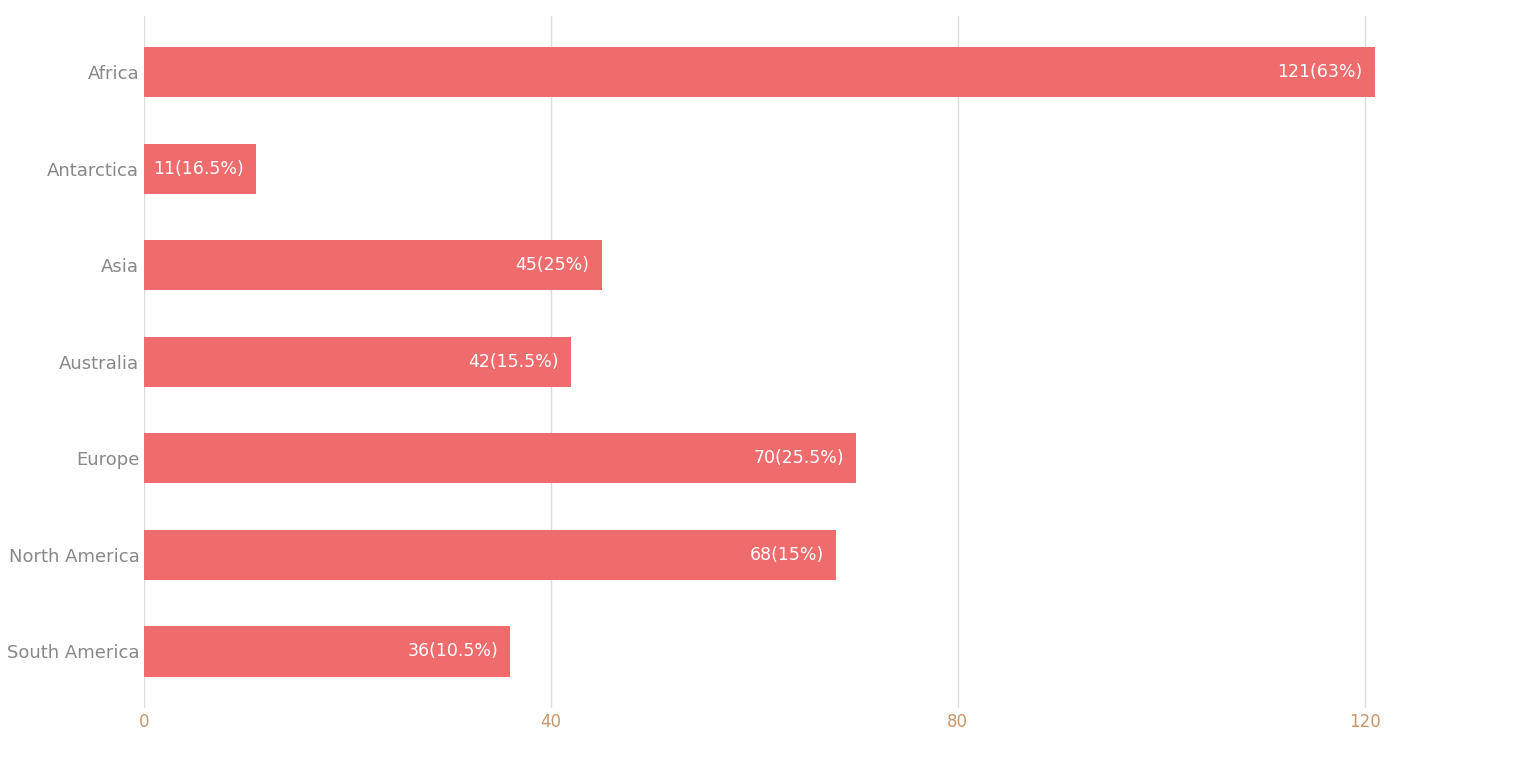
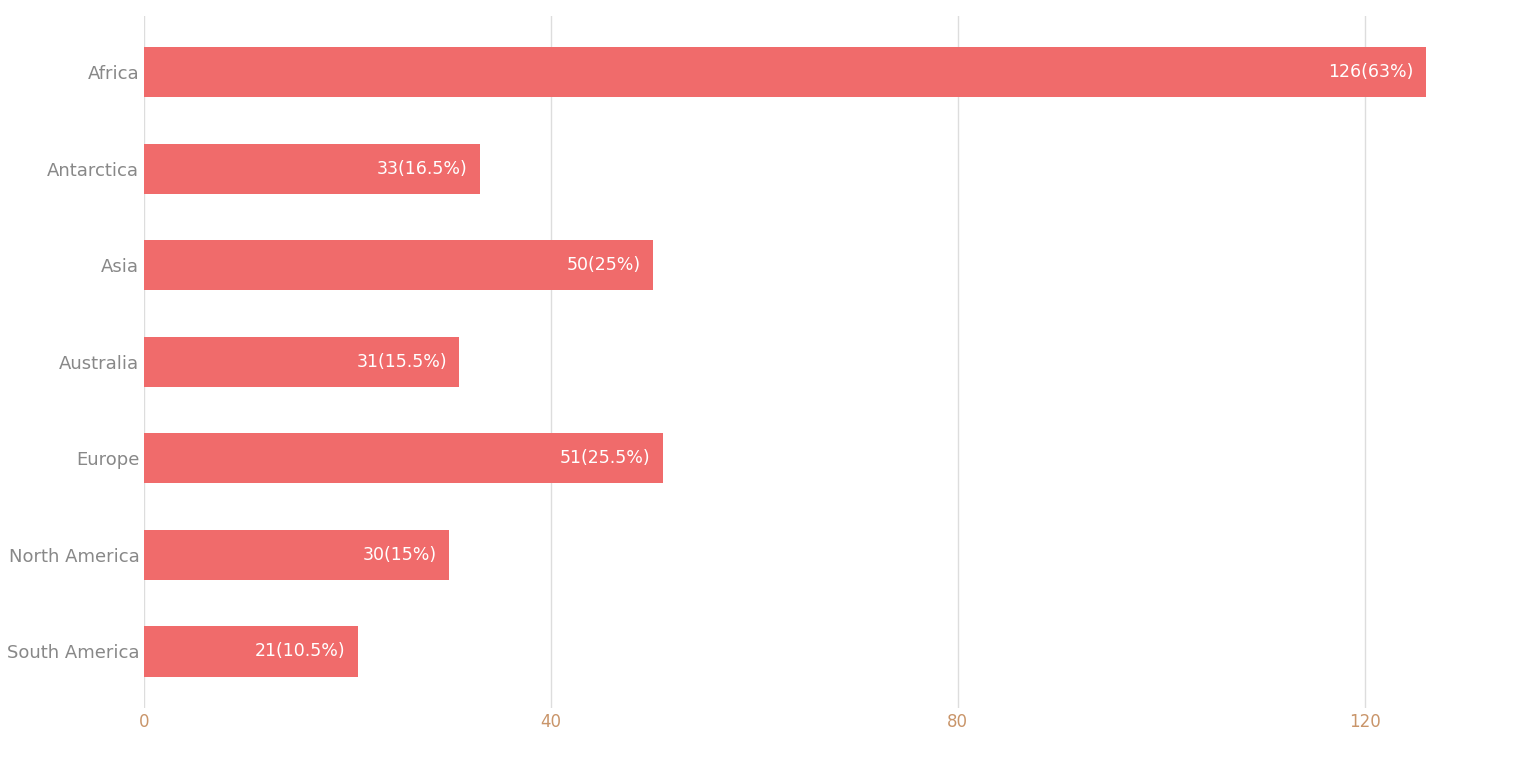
Africa: 121 -> 126
Antarctica: 11 -> 33
Asia: 45 -> 50
Australia: 42 -> 31
Europe: 70 -> 51
North America: 68 -> 30
South America: 36 -> 21
